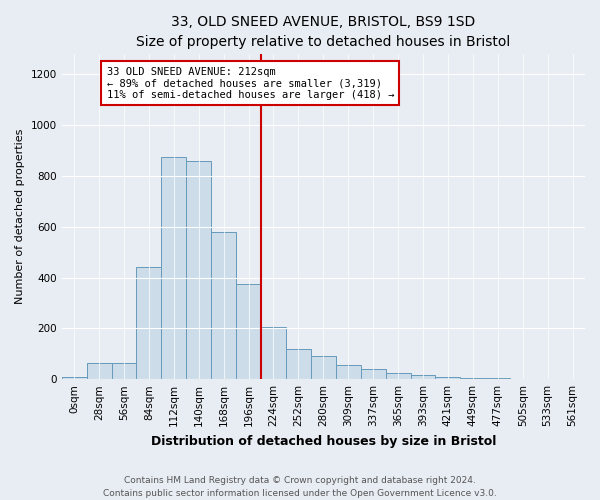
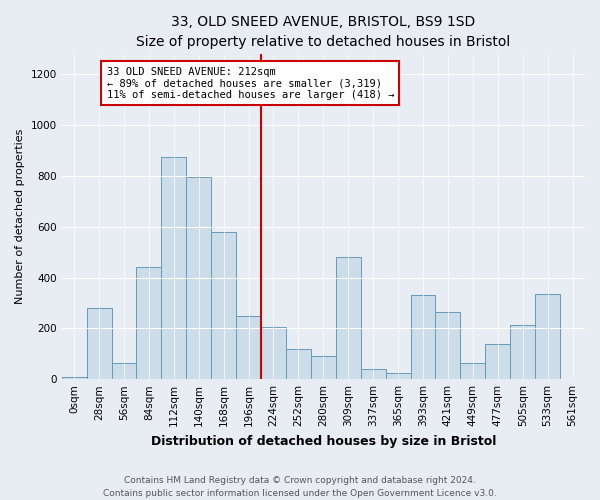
28sqm: 65 -> 280
140sqm: 860 -> 795
196sqm: 375 -> 250
309sqm: 55 -> 480
393sqm: 18 -> 330
421sqm: 8 -> 265
449sqm: 5 -> 65
477sqm: 3 -> 140
505sqm: 2 -> 215
533sqm: 2 -> 335
